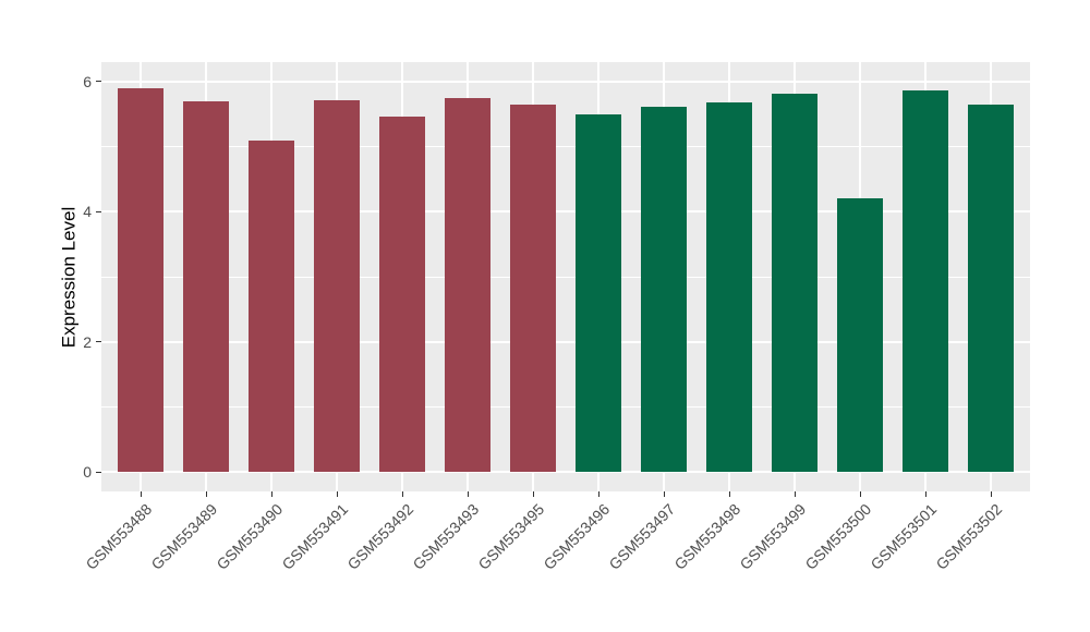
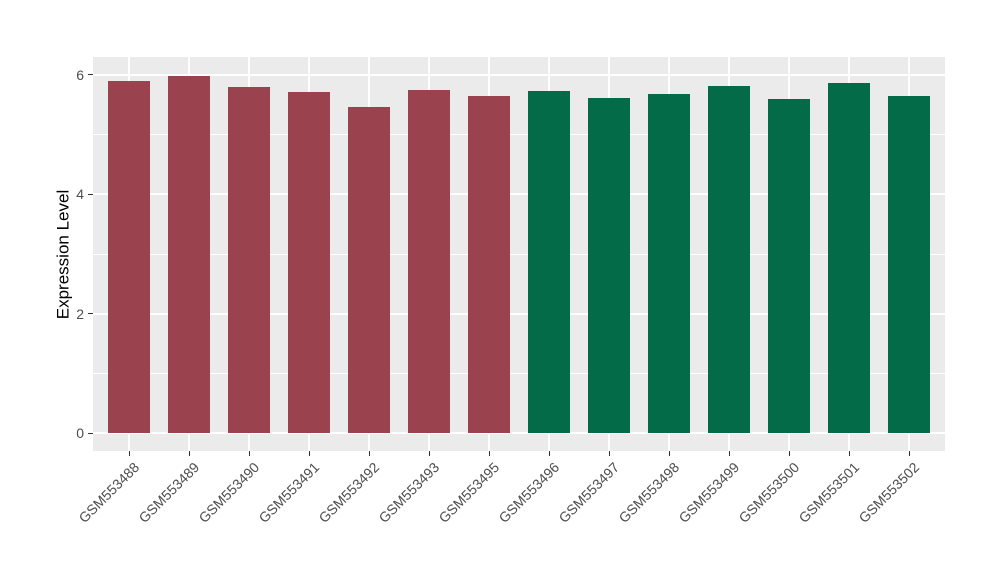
GSM553489: 5.7 -> 6.0
GSM553490: 5.1 -> 5.8
GSM553496: 5.5 -> 5.7
GSM553500: 4.2 -> 5.6
